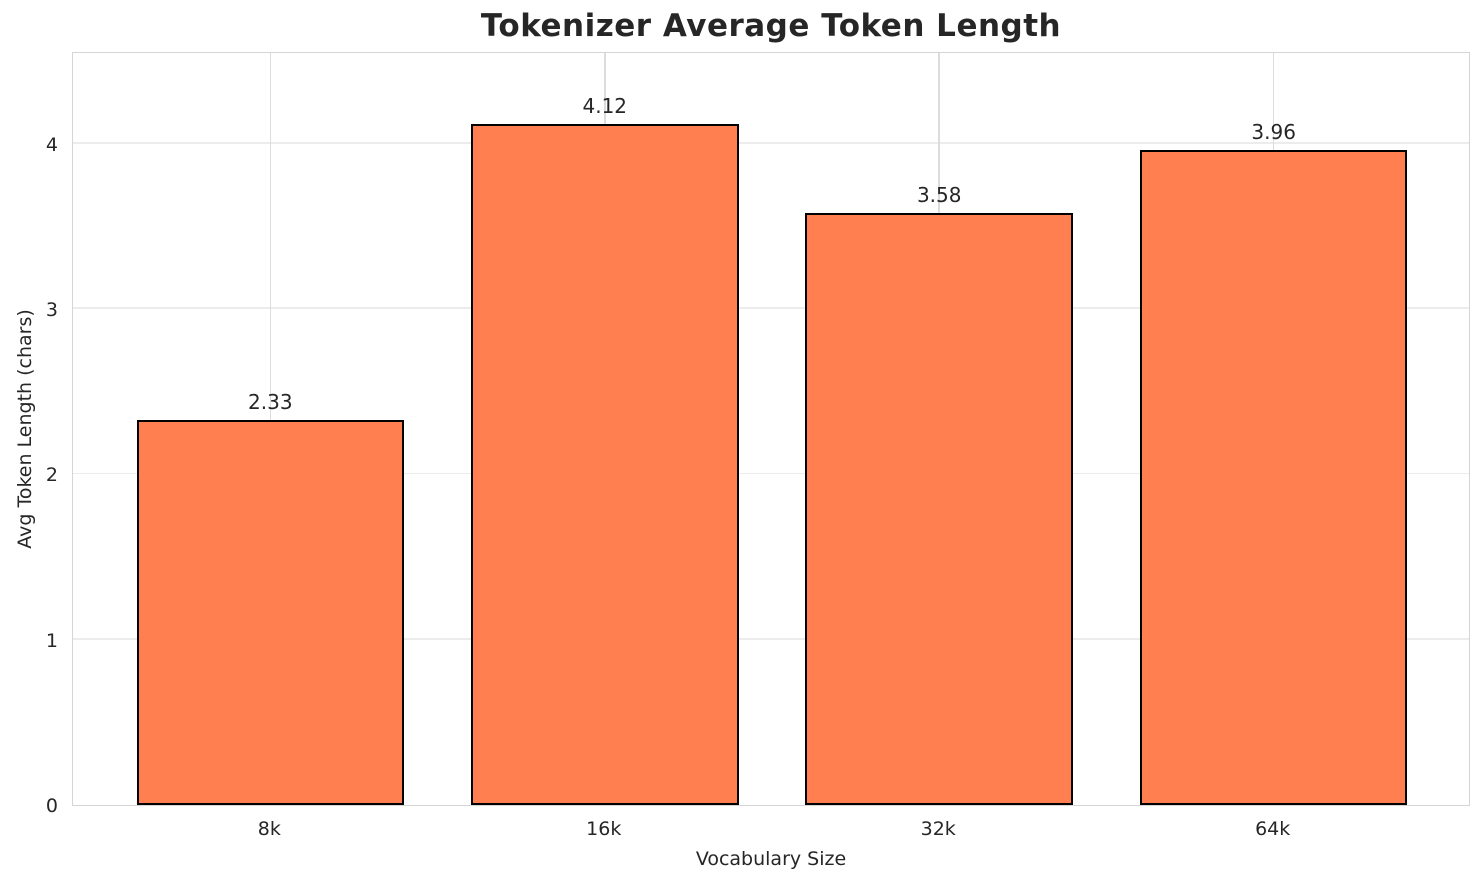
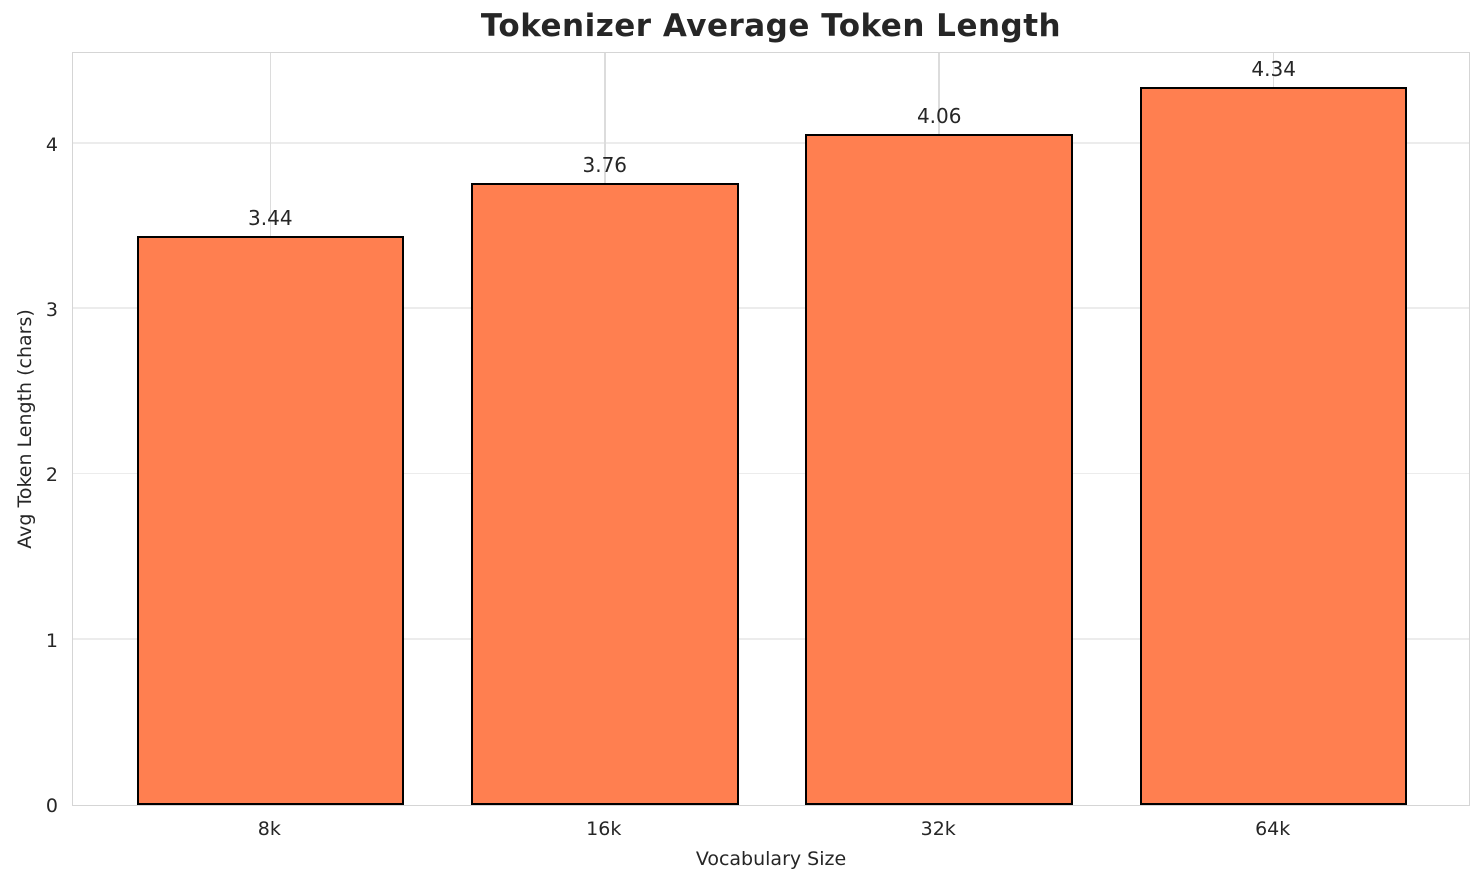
8k: 2.33 -> 3.44
16k: 4.12 -> 3.76
32k: 3.58 -> 4.06
64k: 3.96 -> 4.34
